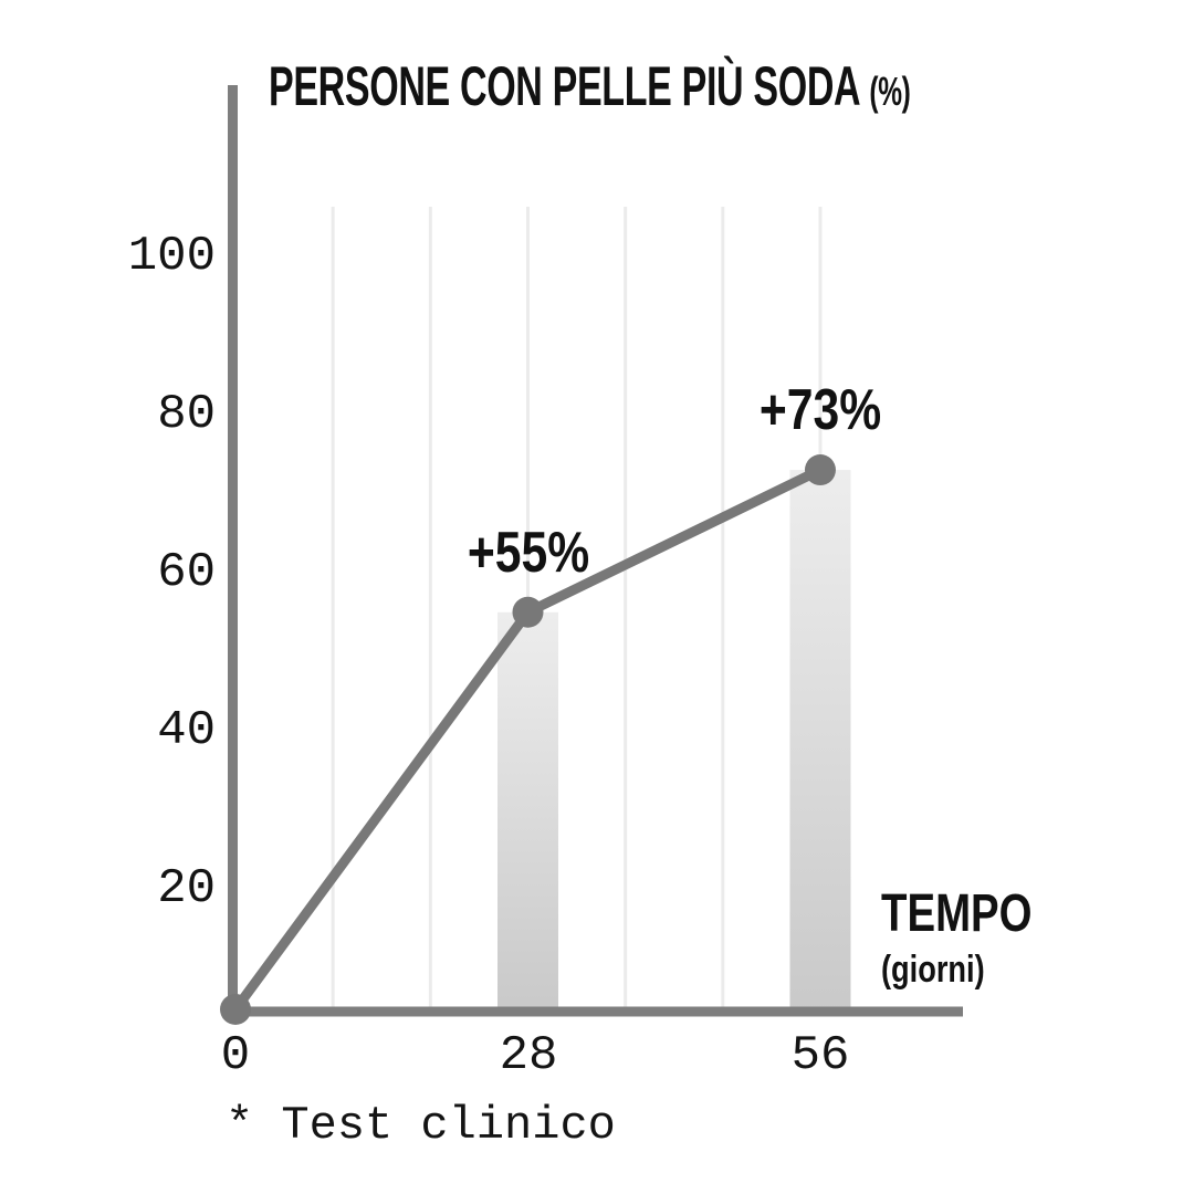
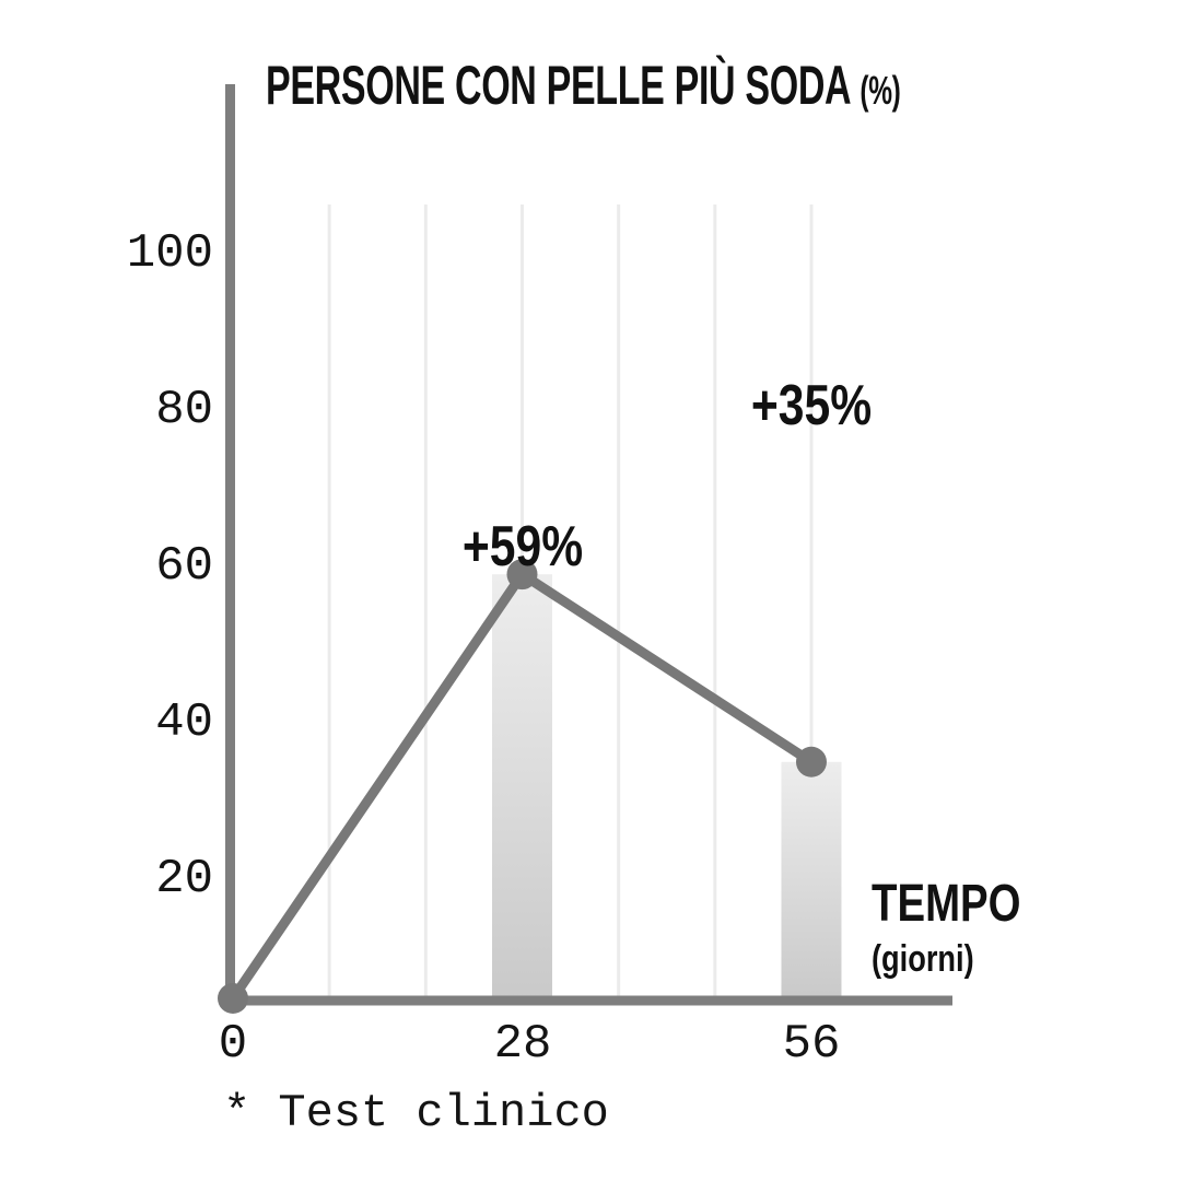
28: +55% -> +59%
56: +73% -> +35%
